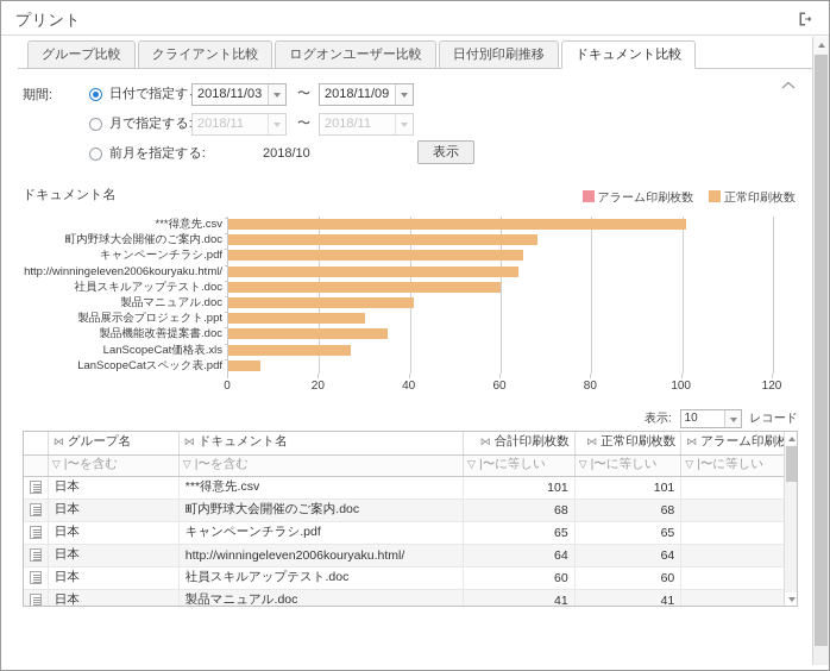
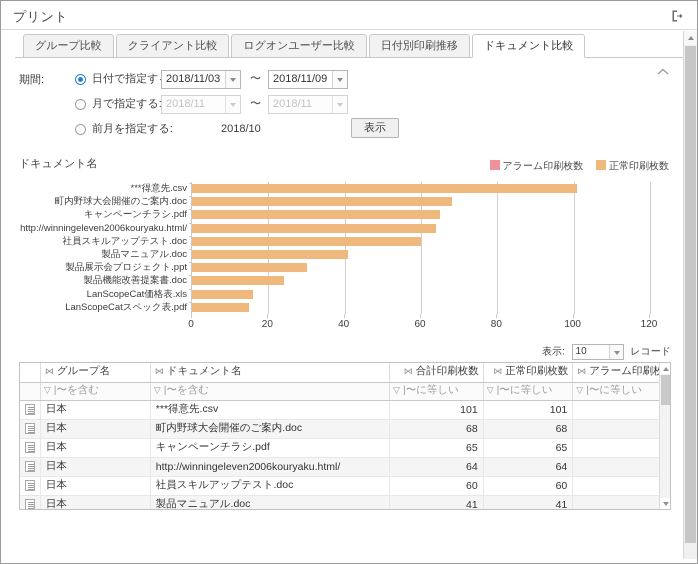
正常印刷枚数/製品機能改善提案書.doc: 35 -> 24
正常印刷枚数/LanScopeCat価格表.xls: 27 -> 16
正常印刷枚数/LanScopeCatスペック表.pdf: 7 -> 15
